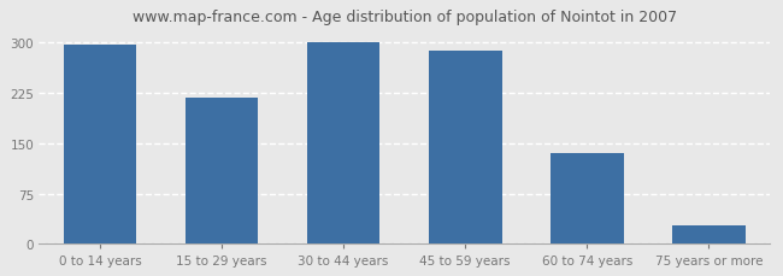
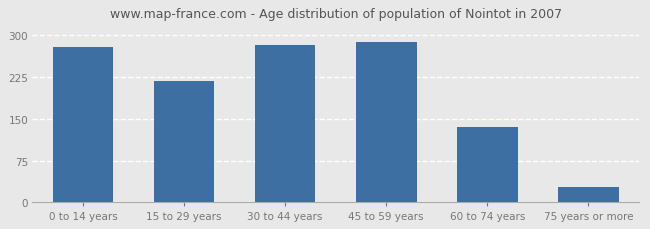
0 to 14 years: 298 -> 280
30 to 44 years: 300 -> 282
